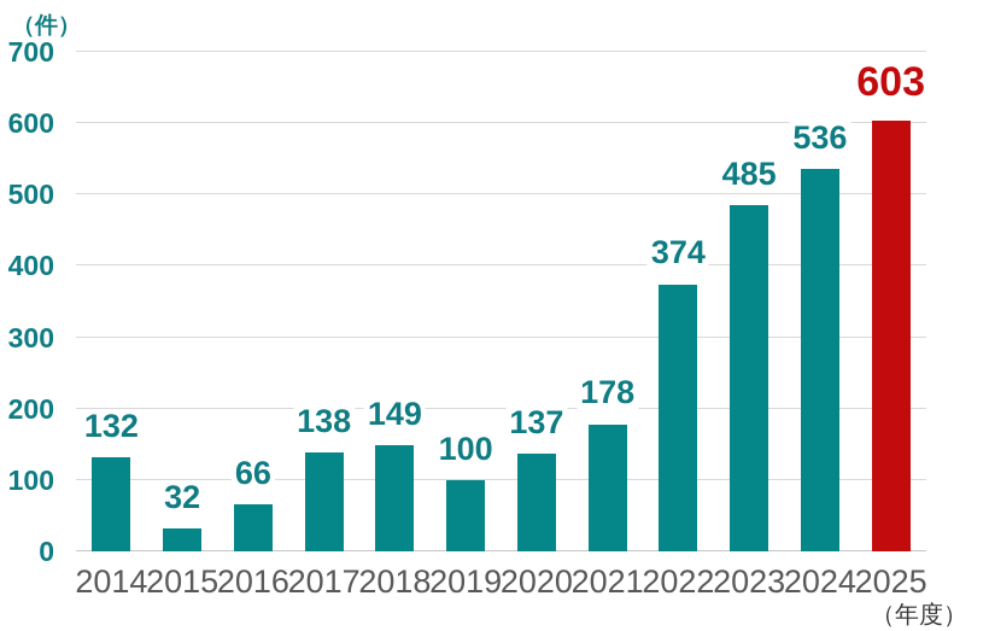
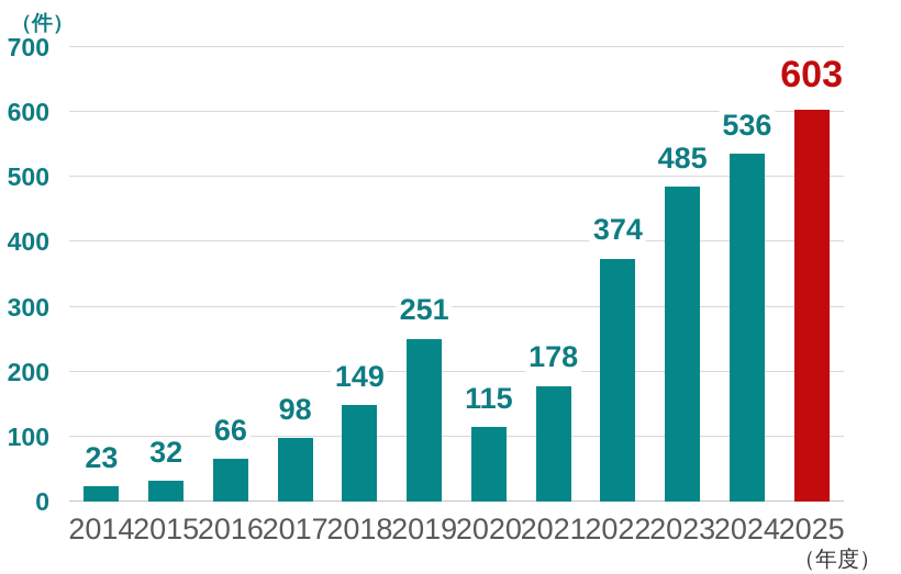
2014: 132 -> 23
2017: 138 -> 98
2019: 100 -> 251
2020: 137 -> 115
